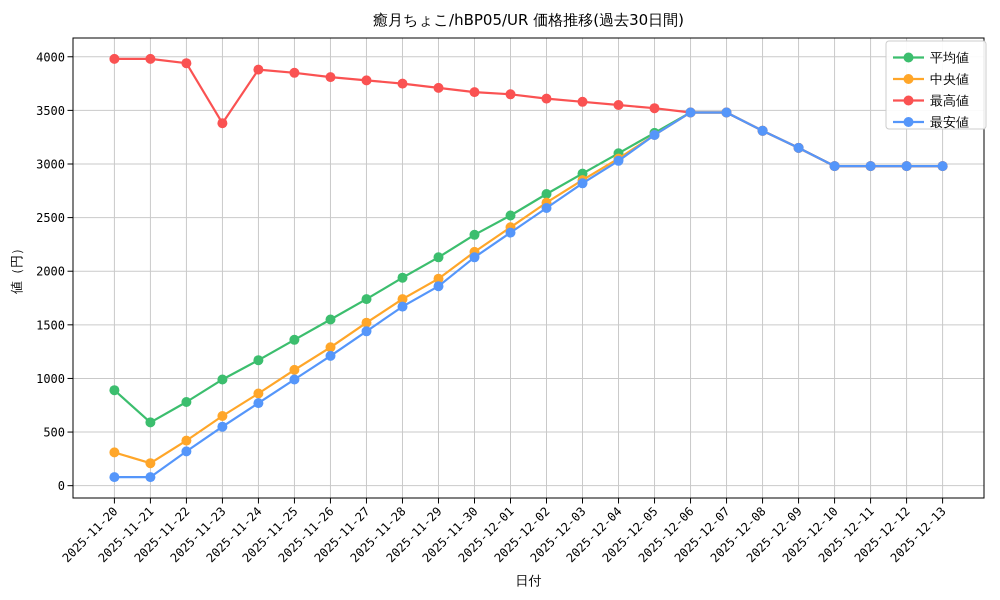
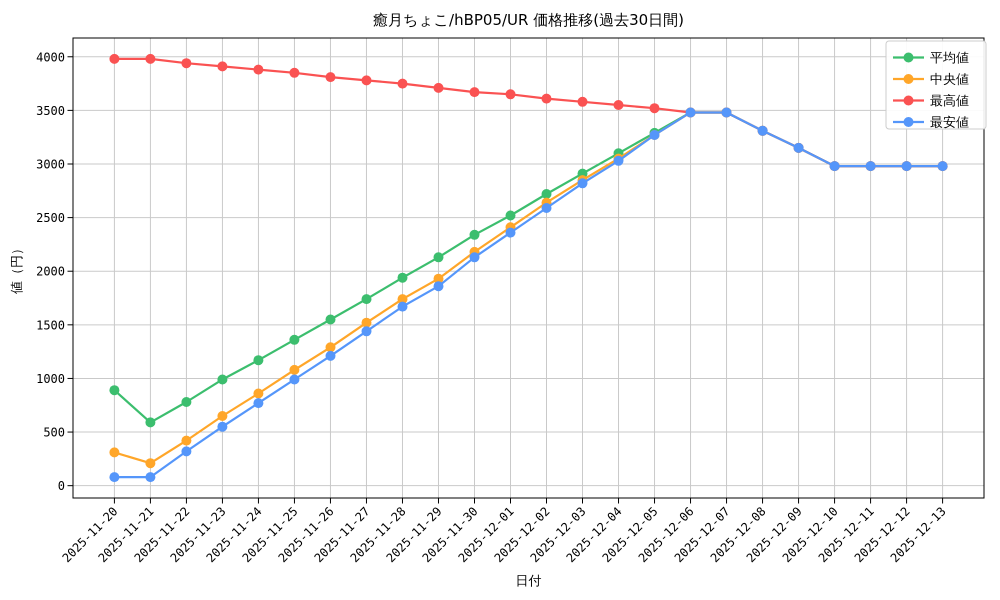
最高値/2025-11-23: 3380 -> 3910
